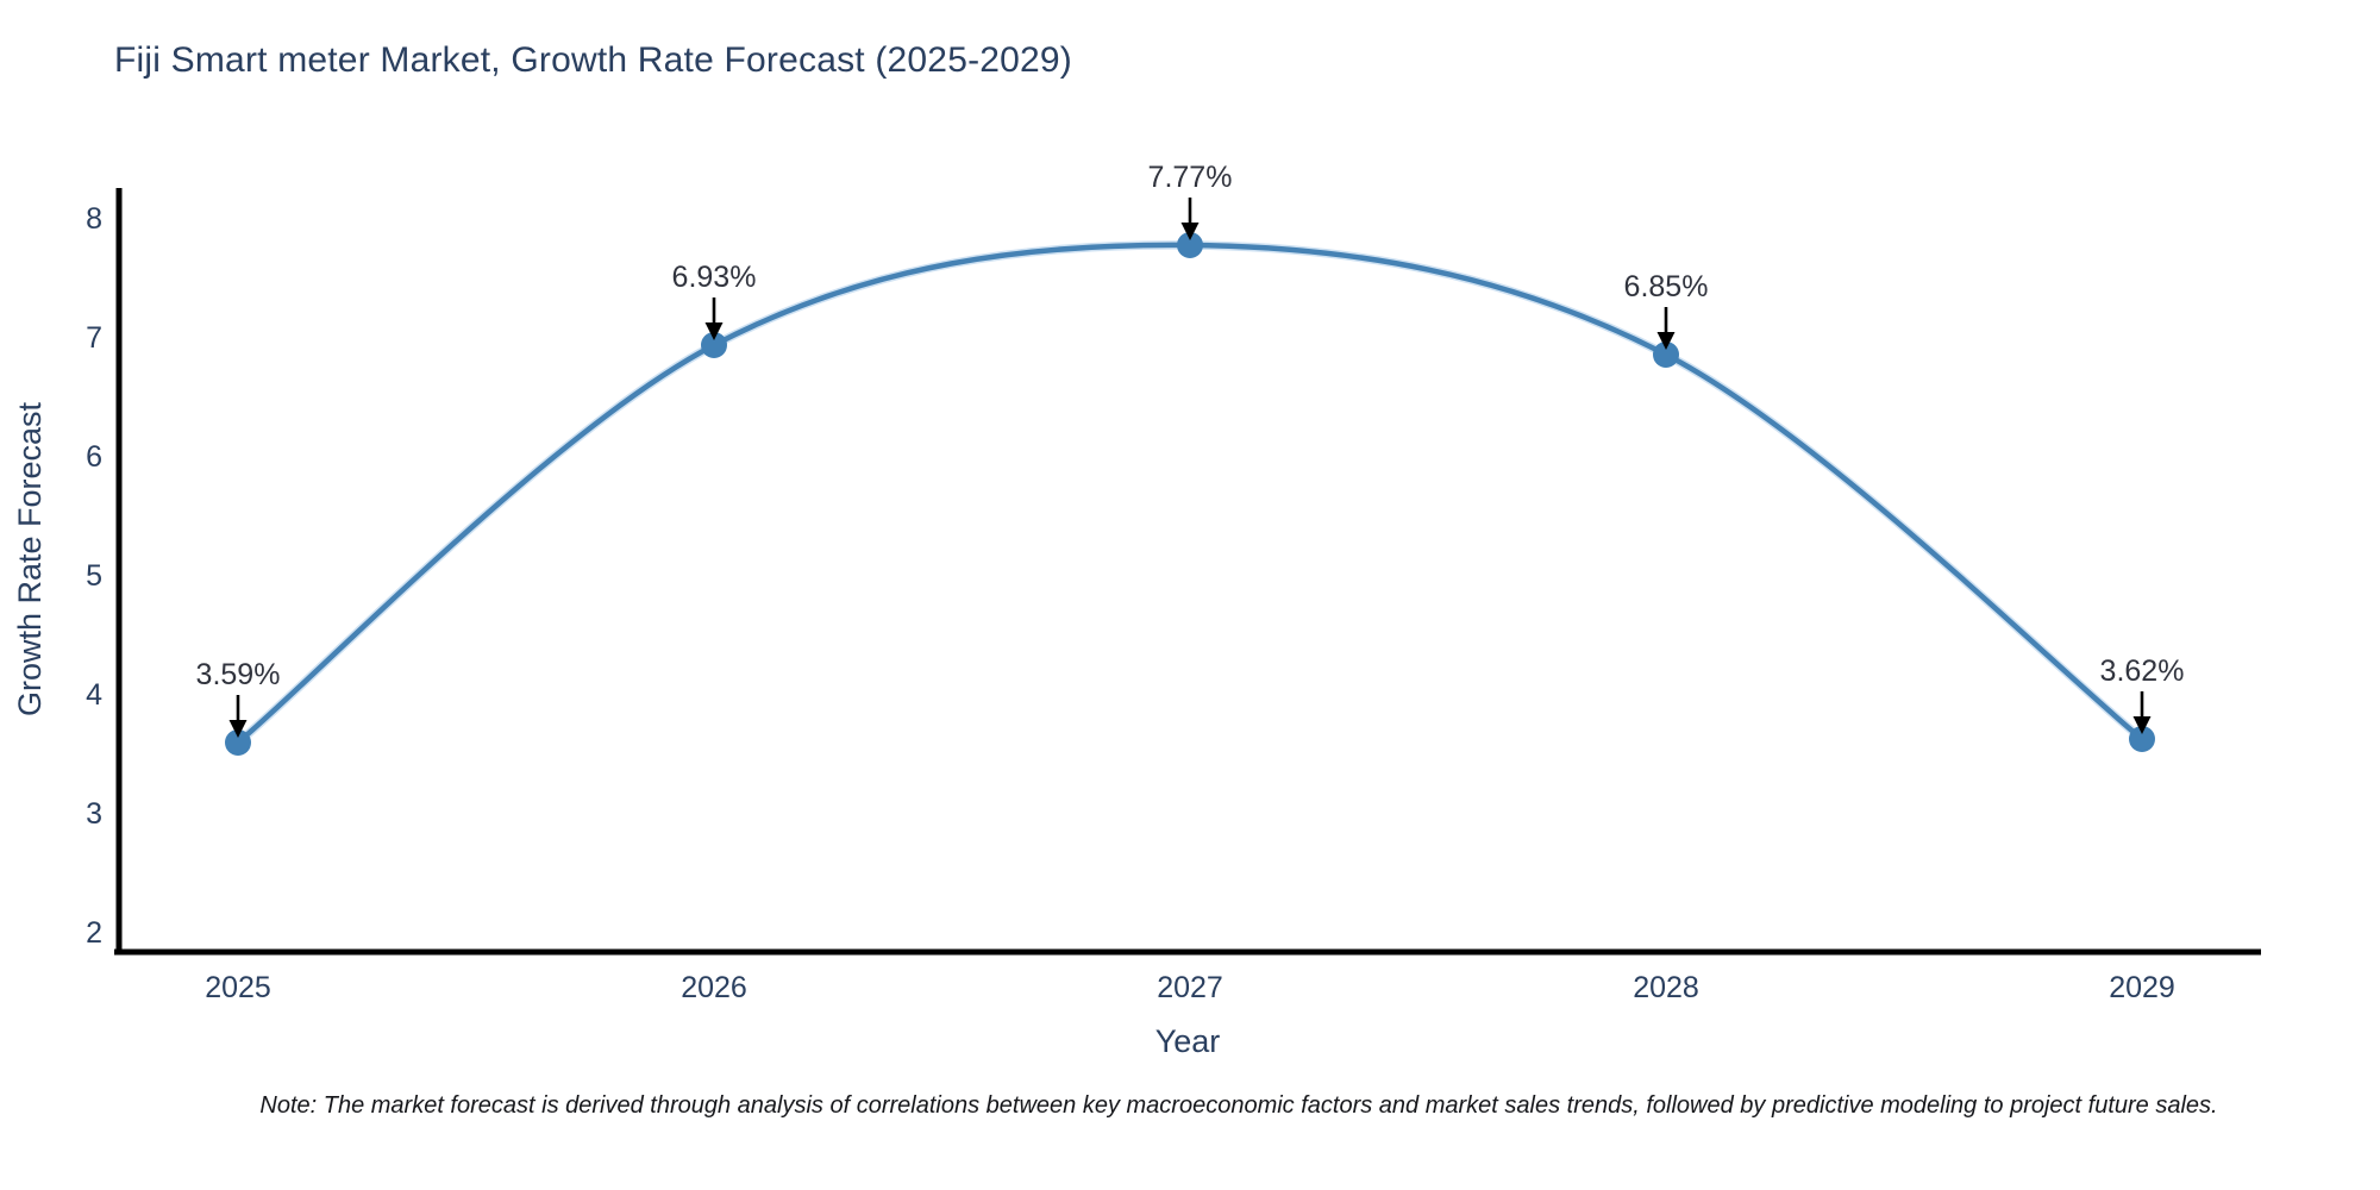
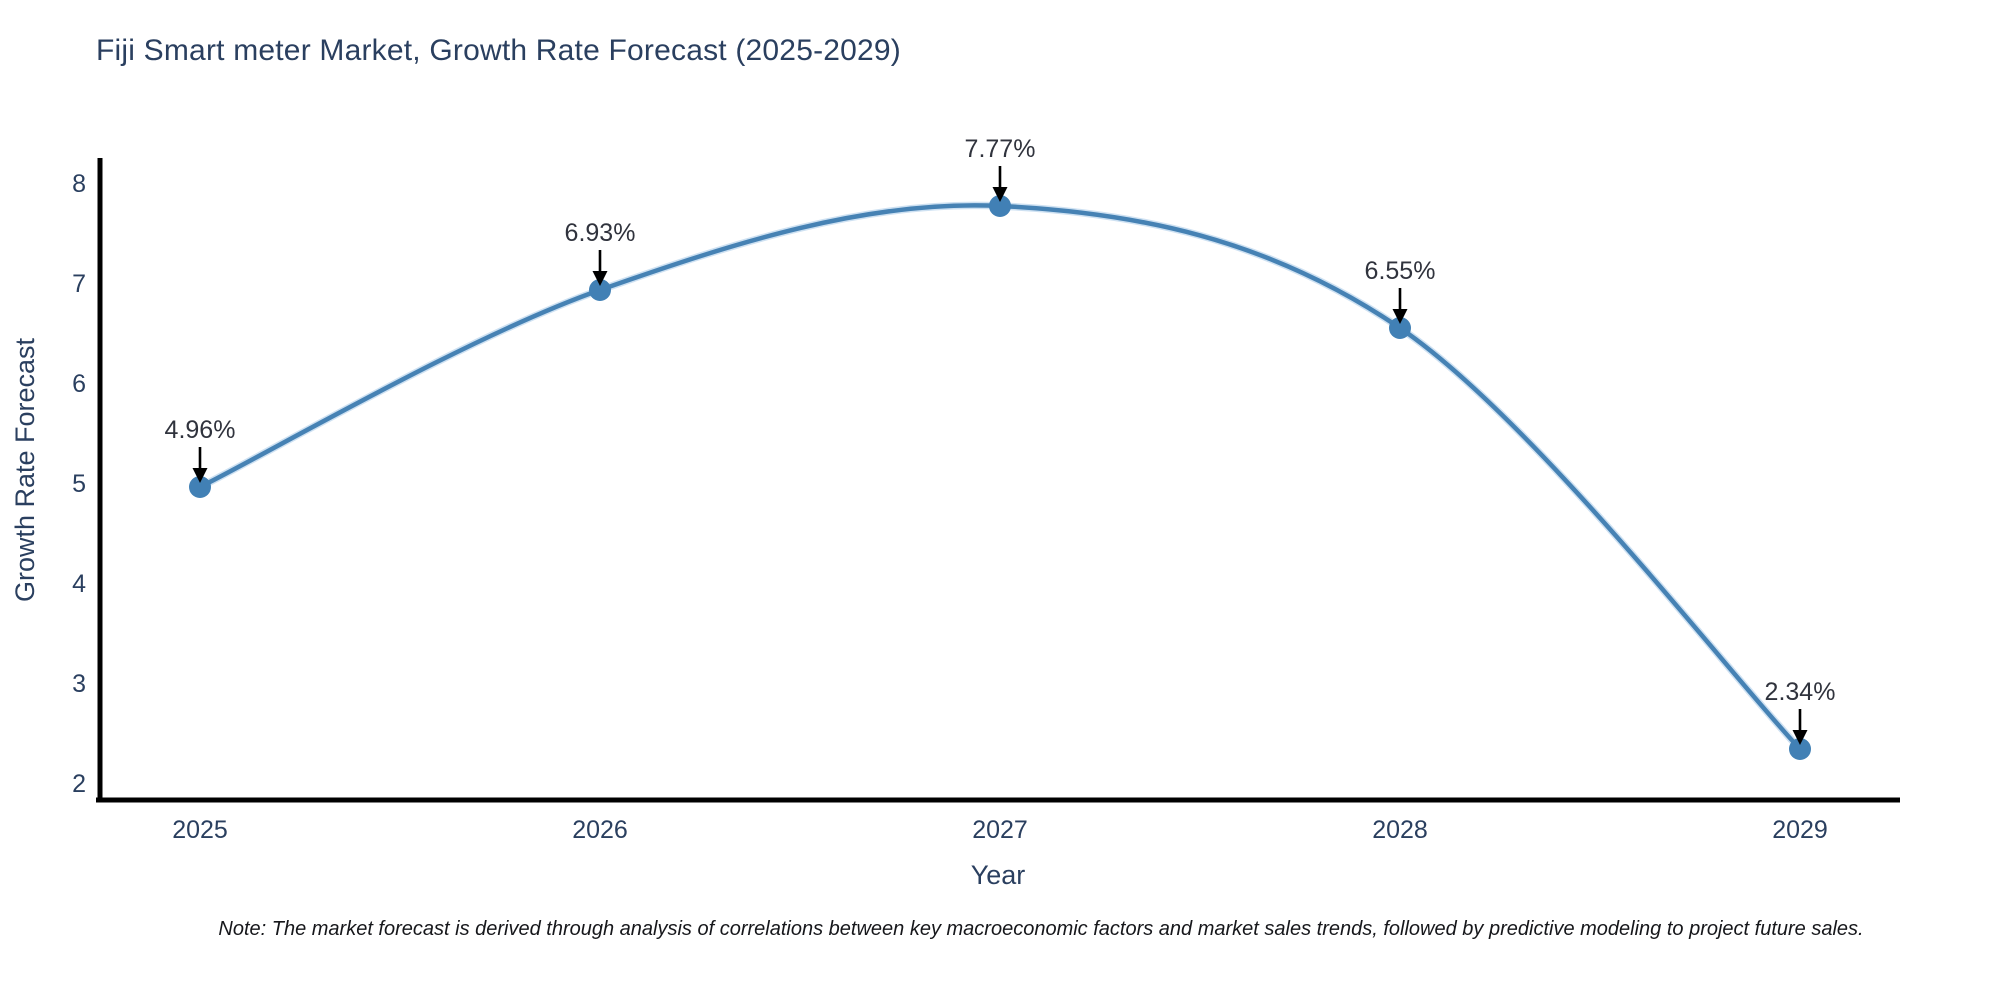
2025: 3.59% -> 4.96%
2028: 6.85% -> 6.55%
2029: 3.62% -> 2.34%
